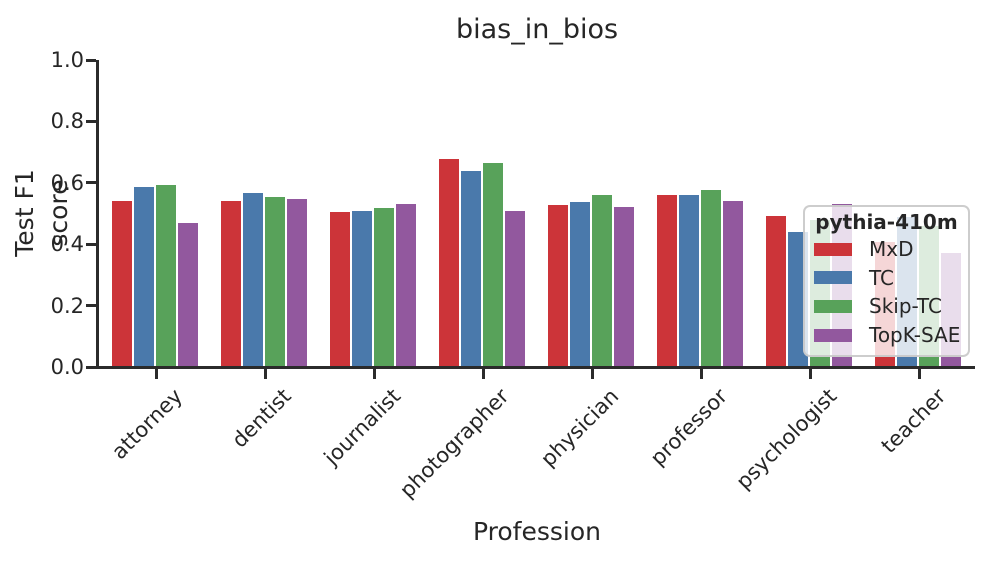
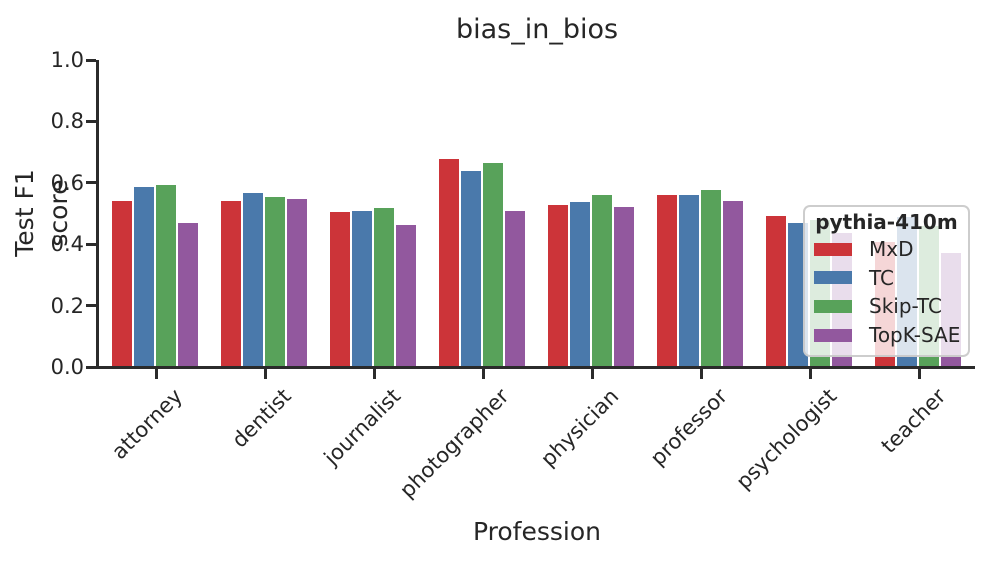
TopK-SAE/journalist: 0.53 -> 0.46
TC/psychologist: 0.44 -> 0.47
TopK-SAE/psychologist: 0.53 -> 0.43
